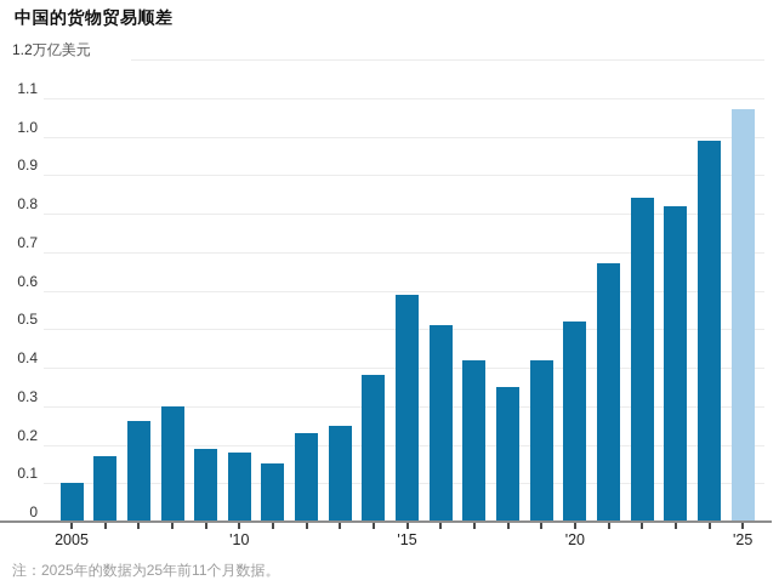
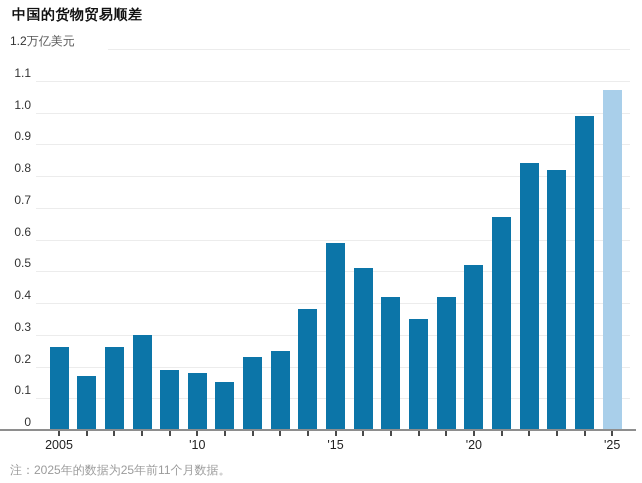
2005: 0.10 -> 0.26
